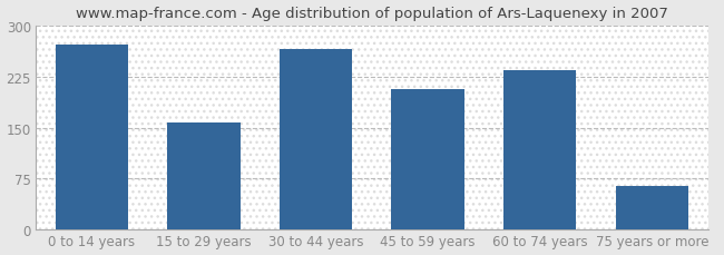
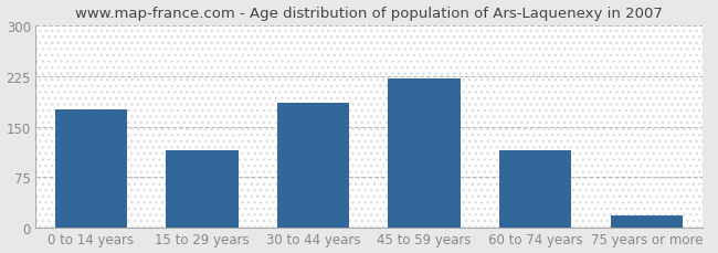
0 to 14 years: 272 -> 175
15 to 29 years: 158 -> 115
30 to 44 years: 266 -> 185
45 to 59 years: 206 -> 222
60 to 74 years: 234 -> 115
75 years or more: 64 -> 18
